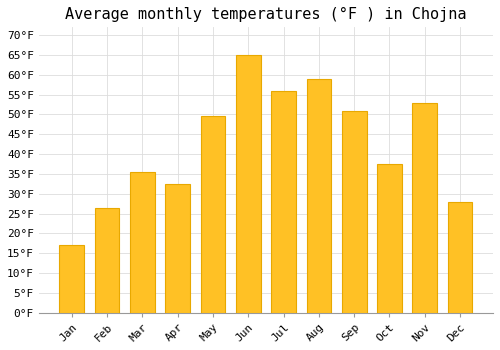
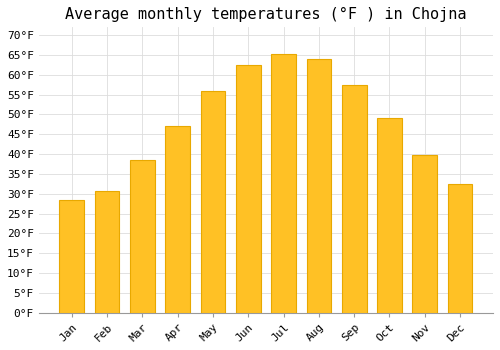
Jan: 17.0°F -> 28.5°F
Feb: 26.5°F -> 30.8°F
Mar: 35.5°F -> 38.5°F
Apr: 32.5°F -> 47.0°F
May: 49.5°F -> 56.0°F
Jun: 65.0°F -> 62.5°F
Jul: 56.0°F -> 65.2°F
Aug: 59.0°F -> 64.0°F
Sep: 51.0°F -> 57.5°F
Oct: 37.5°F -> 49.2°F
Nov: 53.0°F -> 39.8°F
Dec: 28.0°F -> 32.5°F
